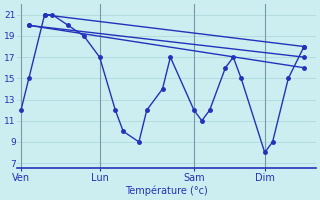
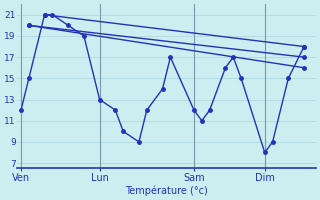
Lun: 17 -> 13
